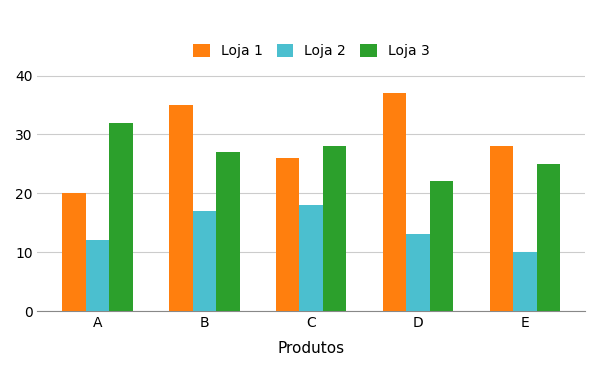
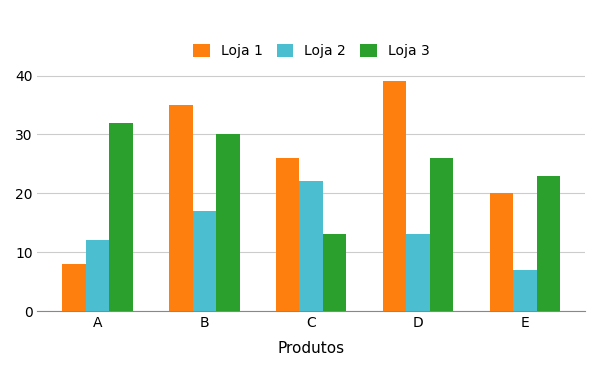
Loja 1/A: 20 -> 8
Loja 3/B: 27 -> 30
Loja 2/C: 18 -> 22
Loja 3/C: 28 -> 13
Loja 1/D: 37 -> 39
Loja 3/D: 22 -> 26
Loja 1/E: 28 -> 20
Loja 2/E: 10 -> 7
Loja 3/E: 25 -> 23
